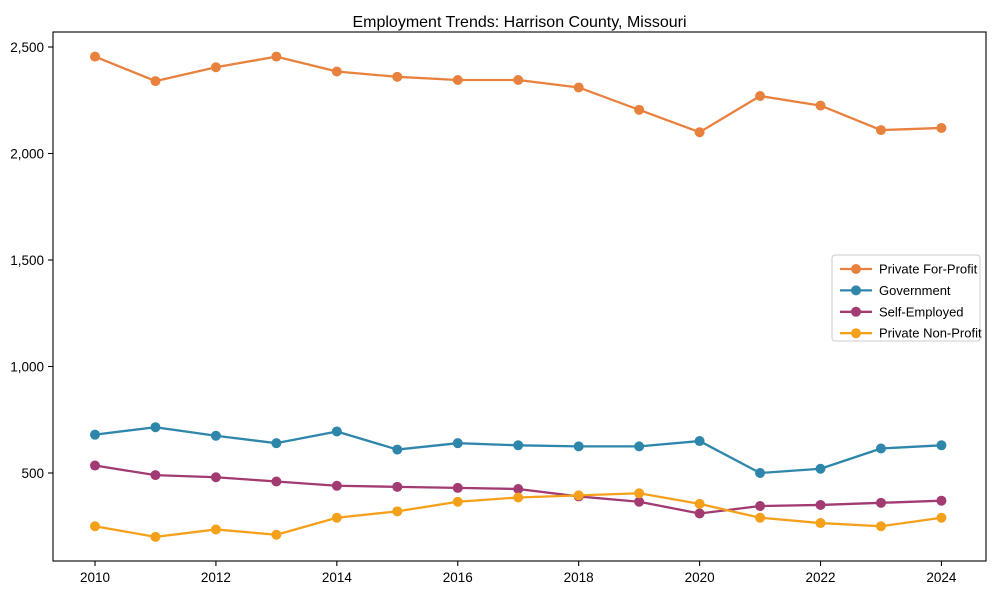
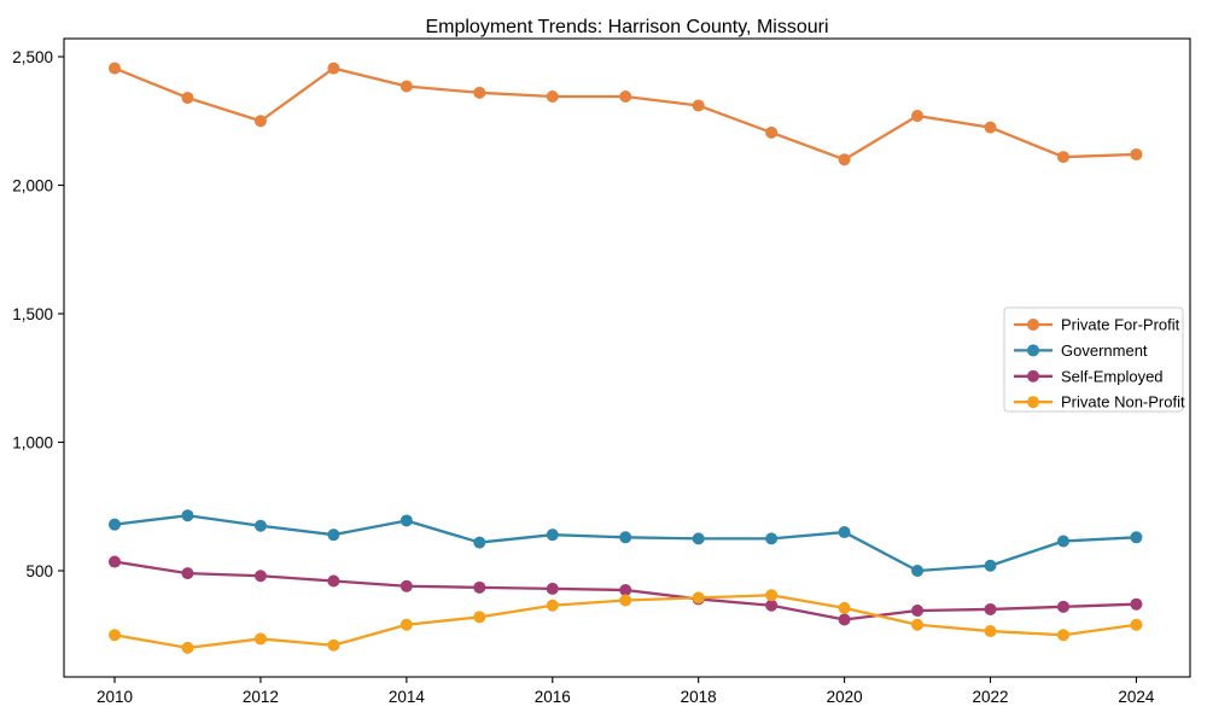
Private For-Profit/2012: 2400 -> 2250
